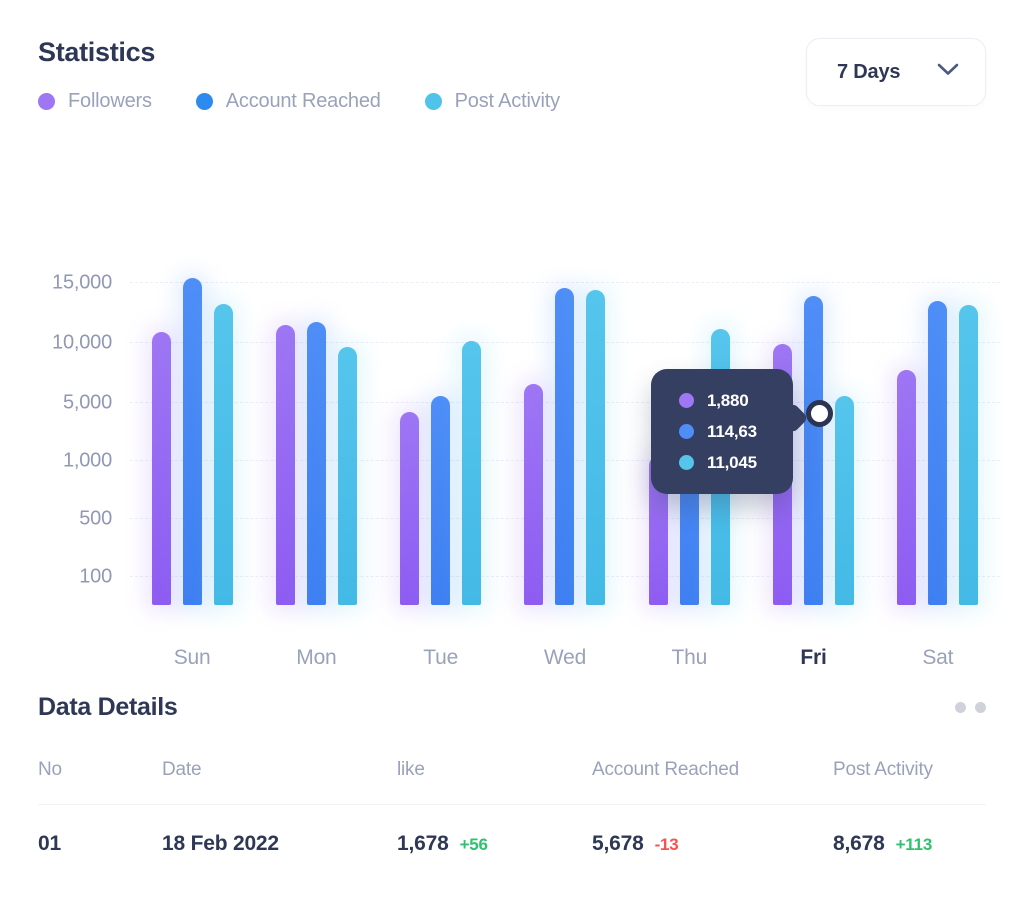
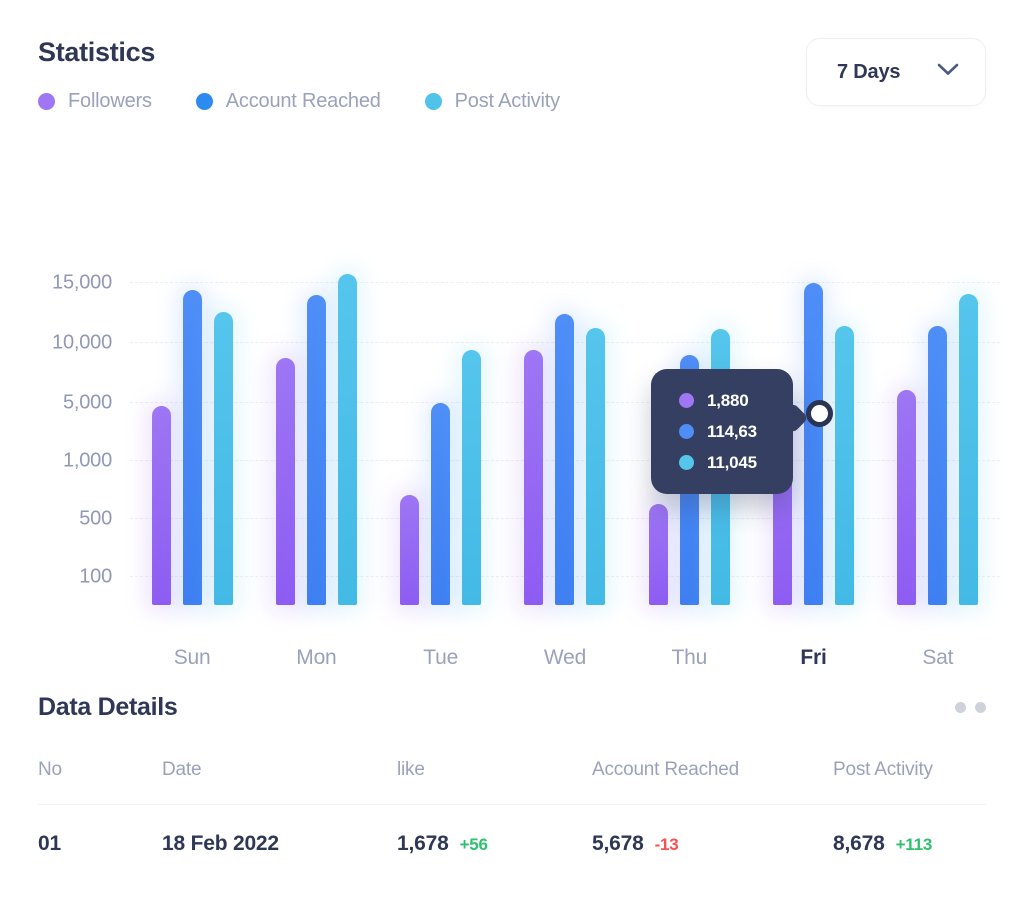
Followers/Sun: 10800 -> 4700
Account Reached/Sun: 15300 -> 14300
Post Activity/Sun: 13200 -> 12500
Followers/Mon: 11400 -> 8700
Account Reached/Mon: 11700 -> 13900
Post Activity/Mon: 9600 -> 15700
Followers/Tue: 4300 -> 700
Account Reached/Tue: 5500 -> 4900
Post Activity/Tue: 10100 -> 9300
Followers/Wed: 6500 -> 9300
Account Reached/Wed: 14500 -> 12300
Post Activity/Wed: 14300 -> 11200
Followers/Thu: 1300 -> 600
Account Reached/Thu: 4400 -> 8900
Followers/Fri: 9800 -> 4600
Account Reached/Fri: 13800 -> 14900
Post Activity/Fri: 5500 -> 11300
Followers/Sat: 7700 -> 6000
Account Reached/Sat: 13400 -> 11300
Post Activity/Sat: 13100 -> 14000
